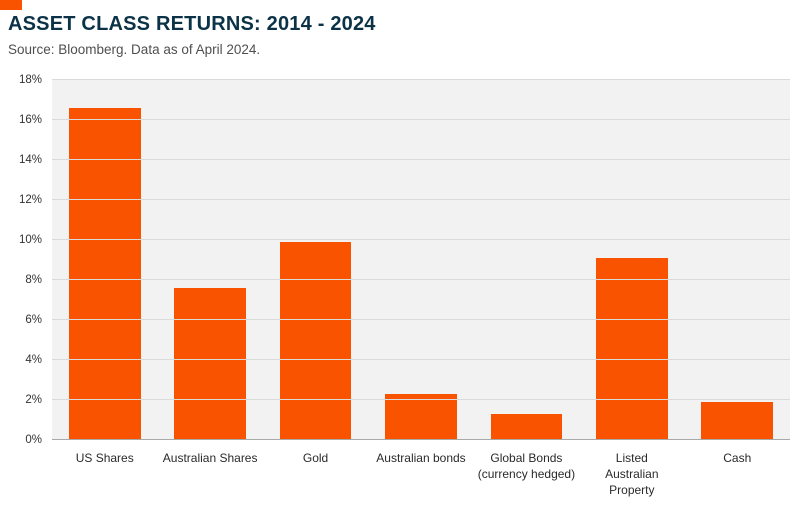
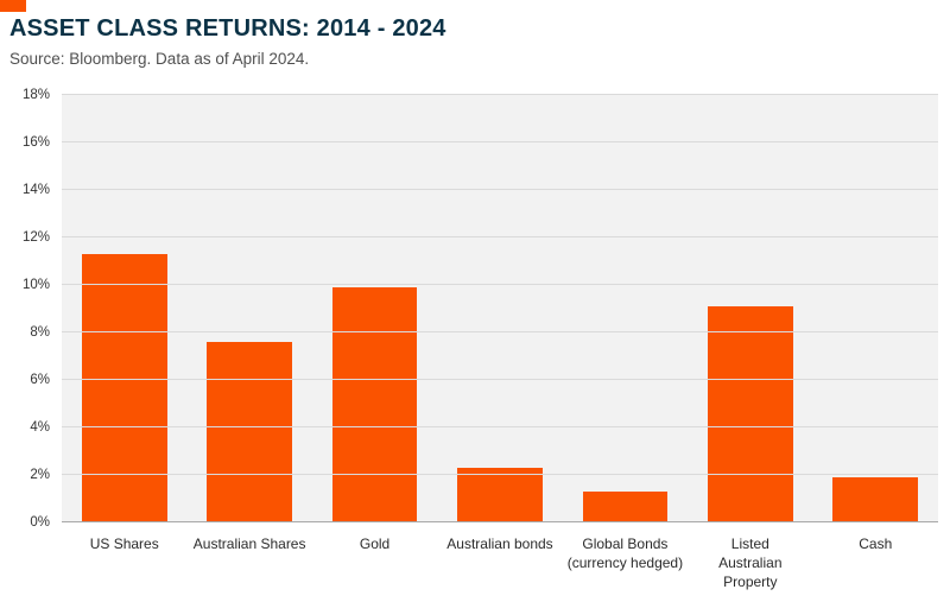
US Shares: 16.6% -> 11.3%
